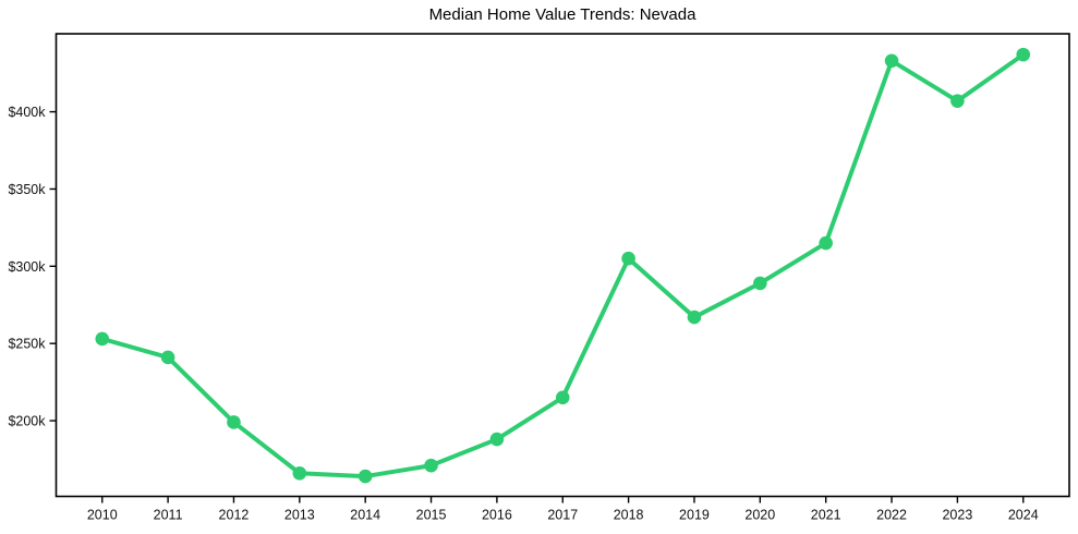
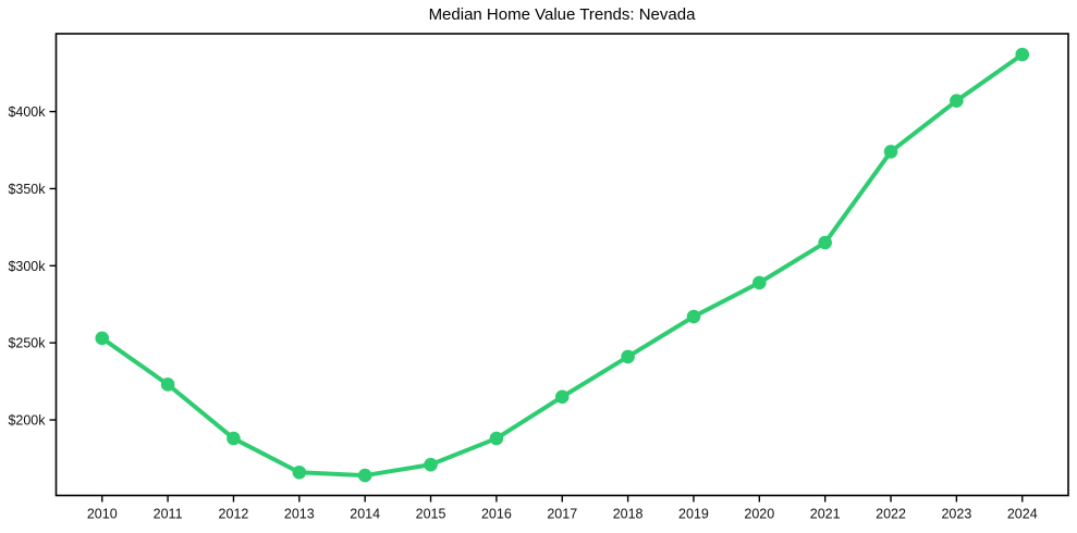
2011: $241k -> $223k
2012: $199k -> $188k
2018: $305k -> $241k
2022: $433k -> $374k
